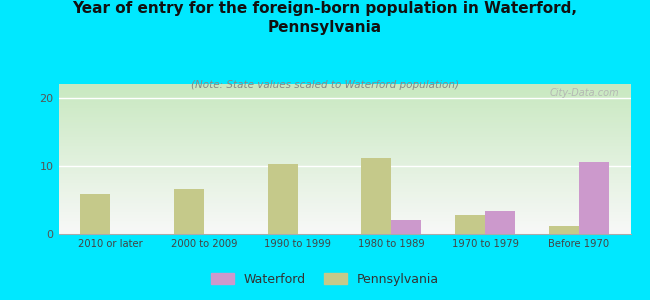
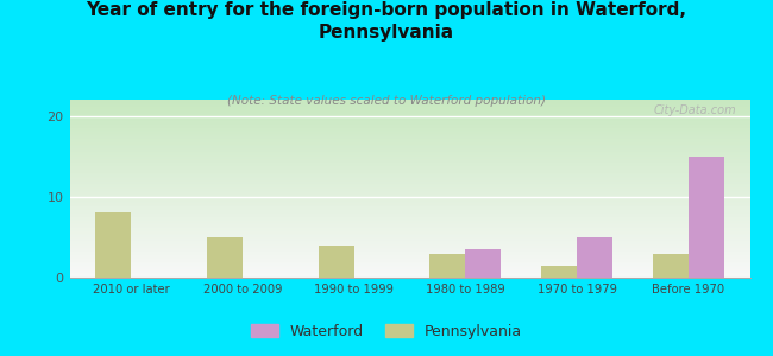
Pennsylvania/2010 or later: 5.8 -> 8.0
Pennsylvania/2000 to 2009: 6.6 -> 5.0
Pennsylvania/1990 to 1999: 10.2 -> 4.0
Pennsylvania/1980 to 1989: 11.2 -> 3.0
Waterford/1980 to 1989: 2.0 -> 3.5
Pennsylvania/1970 to 1979: 2.8 -> 1.5
Waterford/1970 to 1979: 3.4 -> 5.0
Pennsylvania/Before 1970: 1.2 -> 3.0
Waterford/Before 1970: 10.6 -> 15.0
